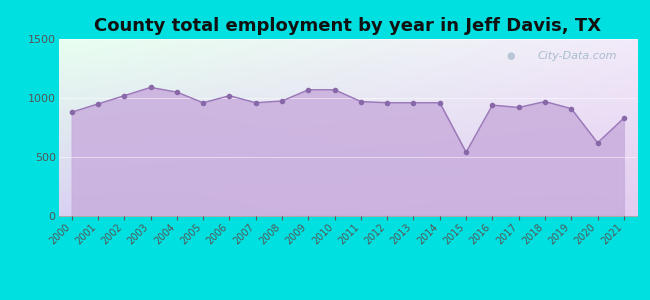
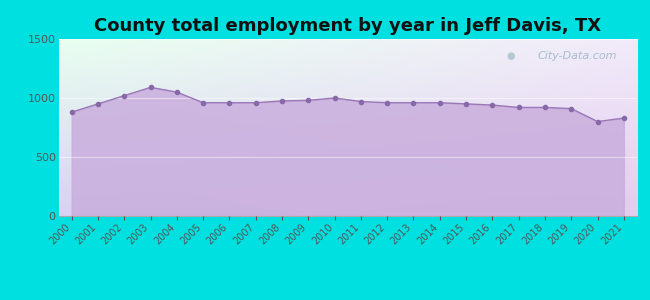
2006: 1020 -> 960
2009: 1070 -> 980
2010: 1070 -> 1000
2015: 540 -> 950
2018: 970 -> 920
2020: 620 -> 800
